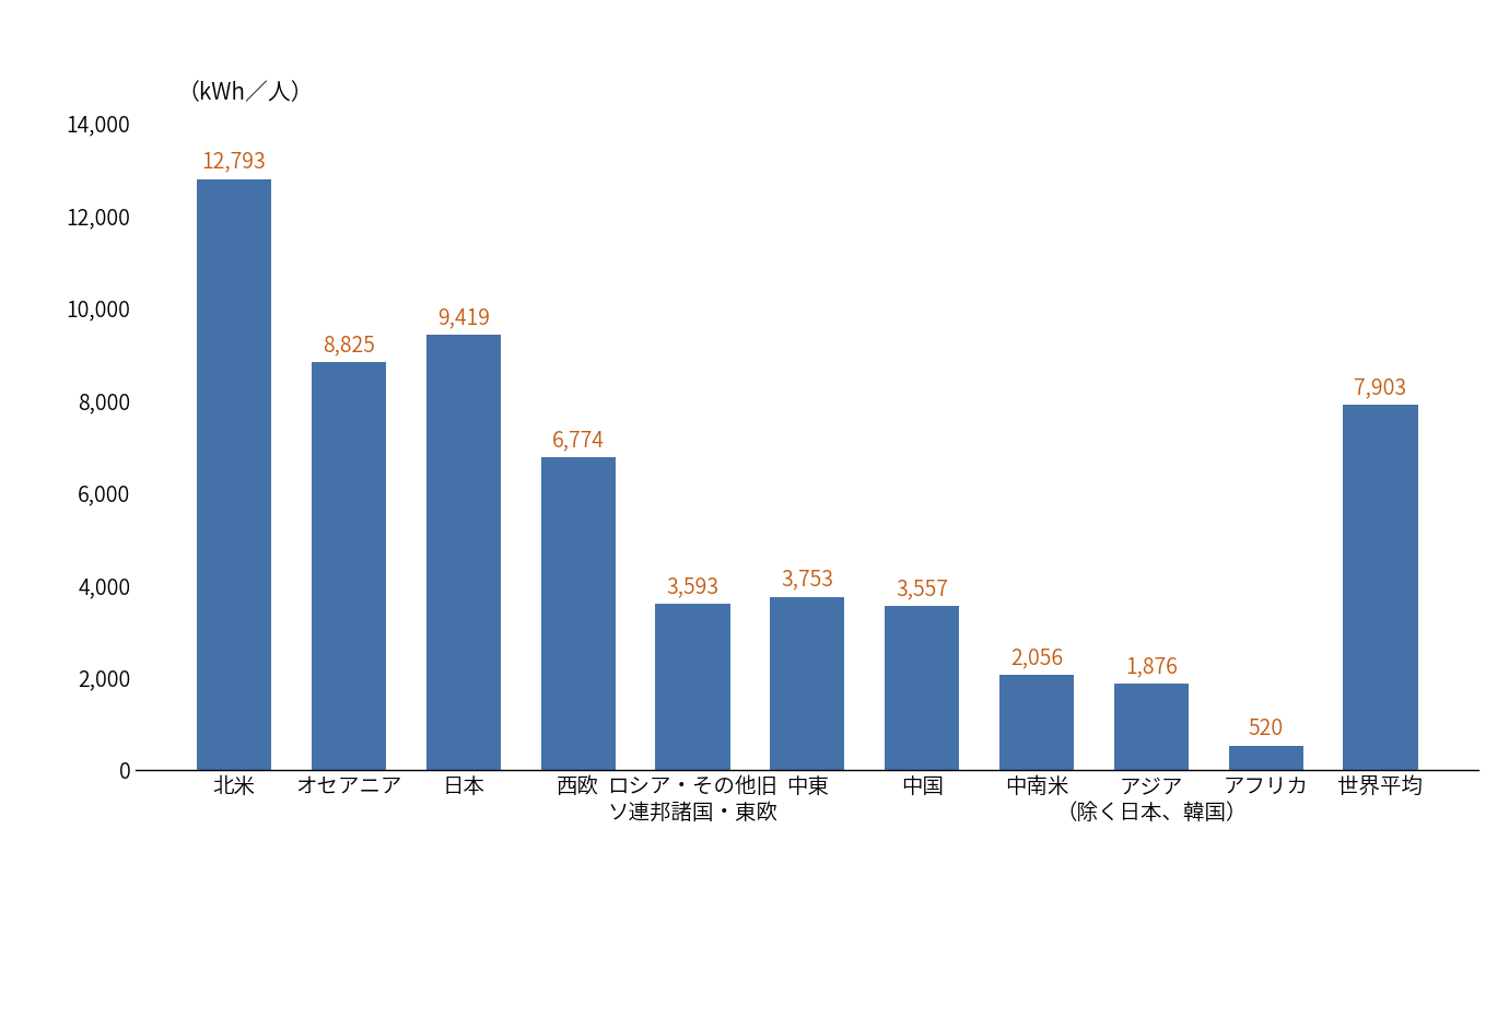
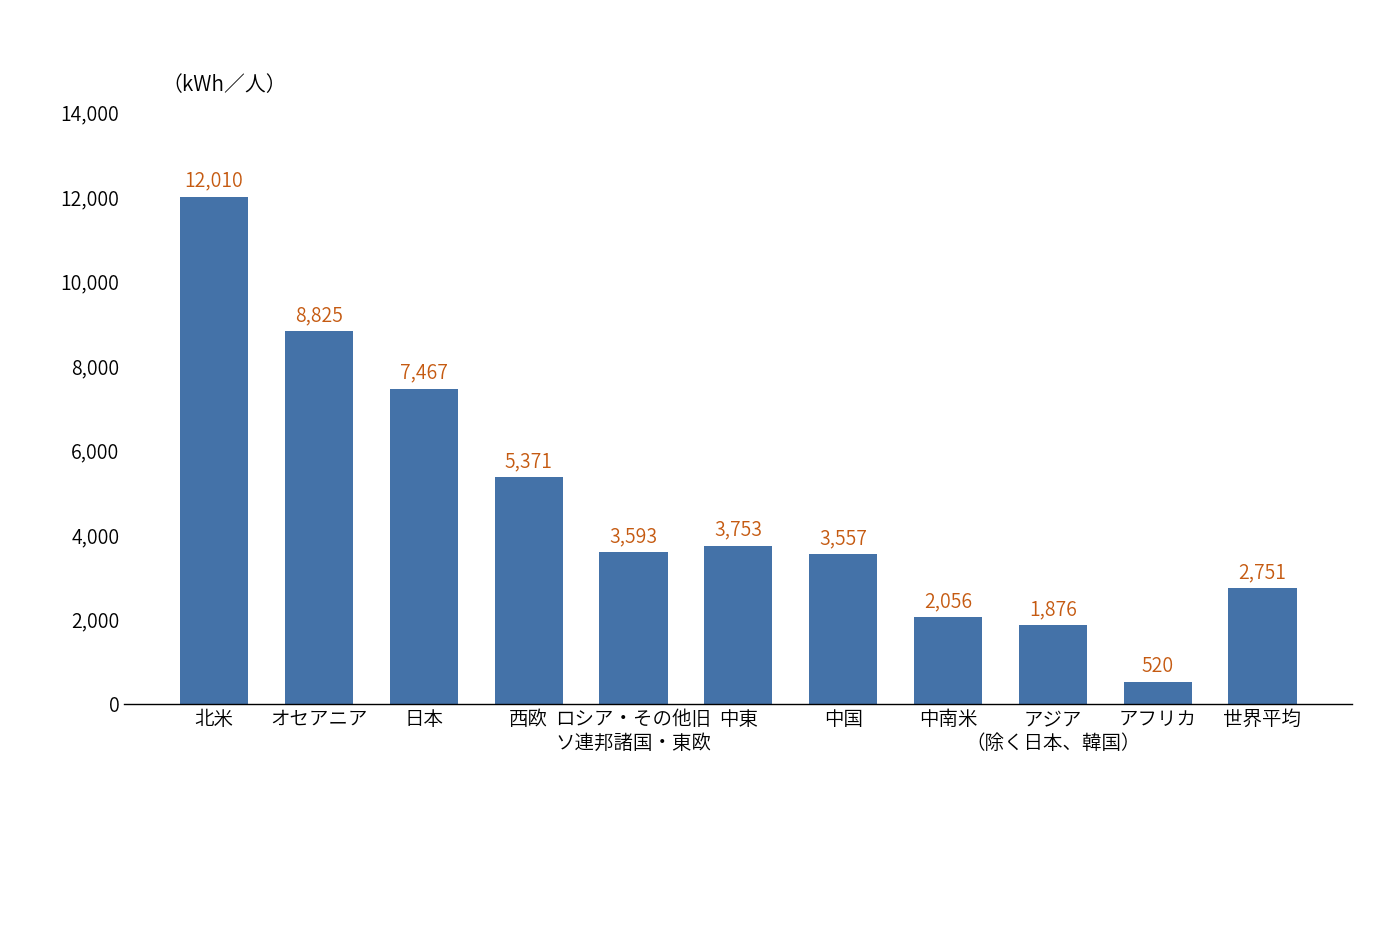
北米: 12,793 -> 12,010
日本: 9,419 -> 7,467
西欧: 6,774 -> 5,371
世界平均: 7,903 -> 2,751
